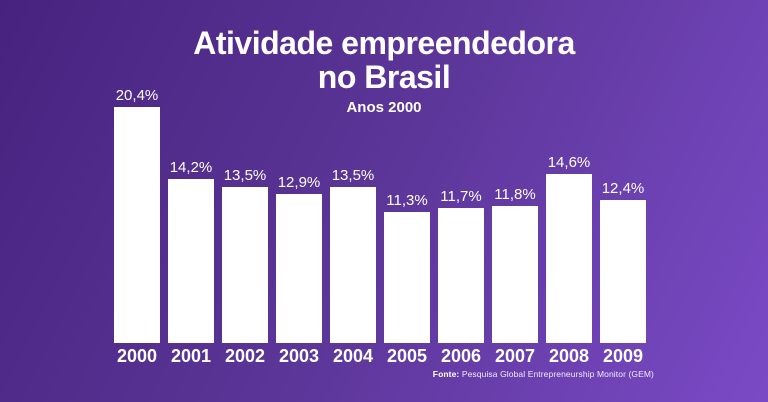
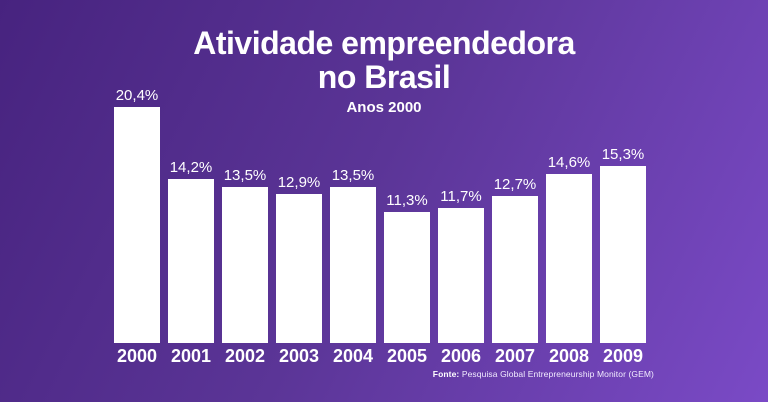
2007: 11,8% -> 12,7%
2009: 12,4% -> 15,3%
